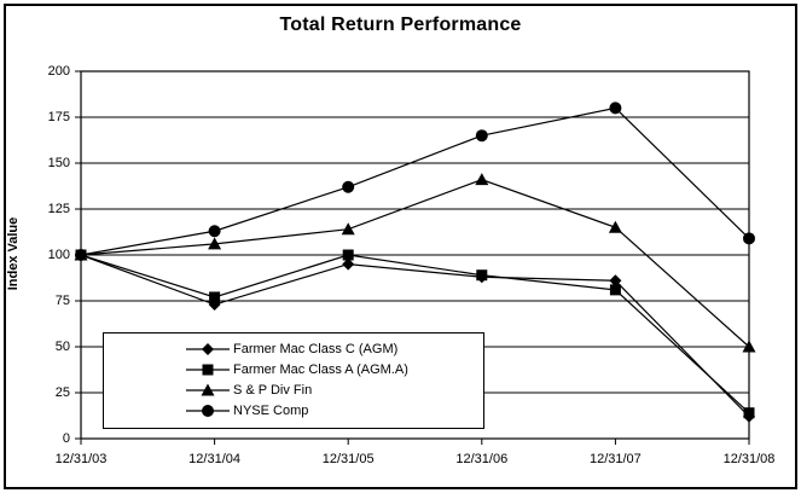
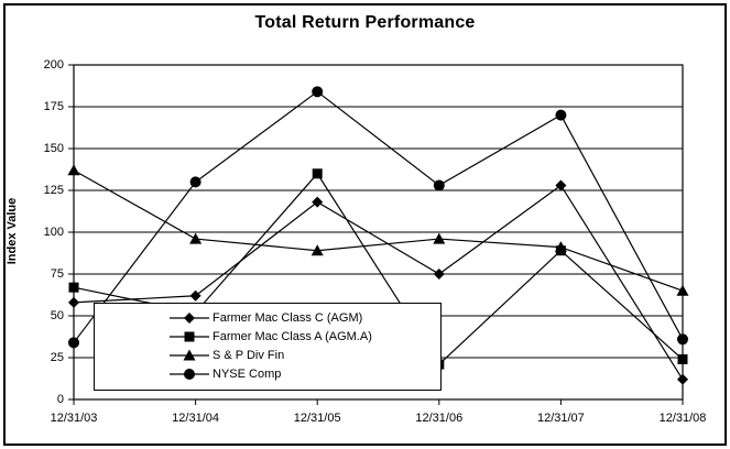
Farmer Mac Class C (AGM)/12/31/03: 100 -> 58
Farmer Mac Class A (AGM.A)/12/31/03: 100 -> 67
S & P Div Fin/12/31/03: 100 -> 137
NYSE Comp/12/31/03: 100 -> 34
Farmer Mac Class C (AGM)/12/31/04: 73 -> 62
Farmer Mac Class A (AGM.A)/12/31/04: 77 -> 52
S & P Div Fin/12/31/04: 106 -> 96
NYSE Comp/12/31/04: 113 -> 130
Farmer Mac Class C (AGM)/12/31/05: 95 -> 118
Farmer Mac Class A (AGM.A)/12/31/05: 100 -> 135
S & P Div Fin/12/31/05: 114 -> 89
NYSE Comp/12/31/05: 137 -> 184
Farmer Mac Class C (AGM)/12/31/06: 88 -> 75
Farmer Mac Class A (AGM.A)/12/31/06: 89 -> 21
S & P Div Fin/12/31/06: 141 -> 96
NYSE Comp/12/31/06: 165 -> 128
Farmer Mac Class C (AGM)/12/31/07: 86 -> 128
Farmer Mac Class A (AGM.A)/12/31/07: 81 -> 89
S & P Div Fin/12/31/07: 115 -> 91
NYSE Comp/12/31/07: 180 -> 170
Farmer Mac Class A (AGM.A)/12/31/08: 14 -> 24
S & P Div Fin/12/31/08: 50 -> 65
NYSE Comp/12/31/08: 109 -> 36
